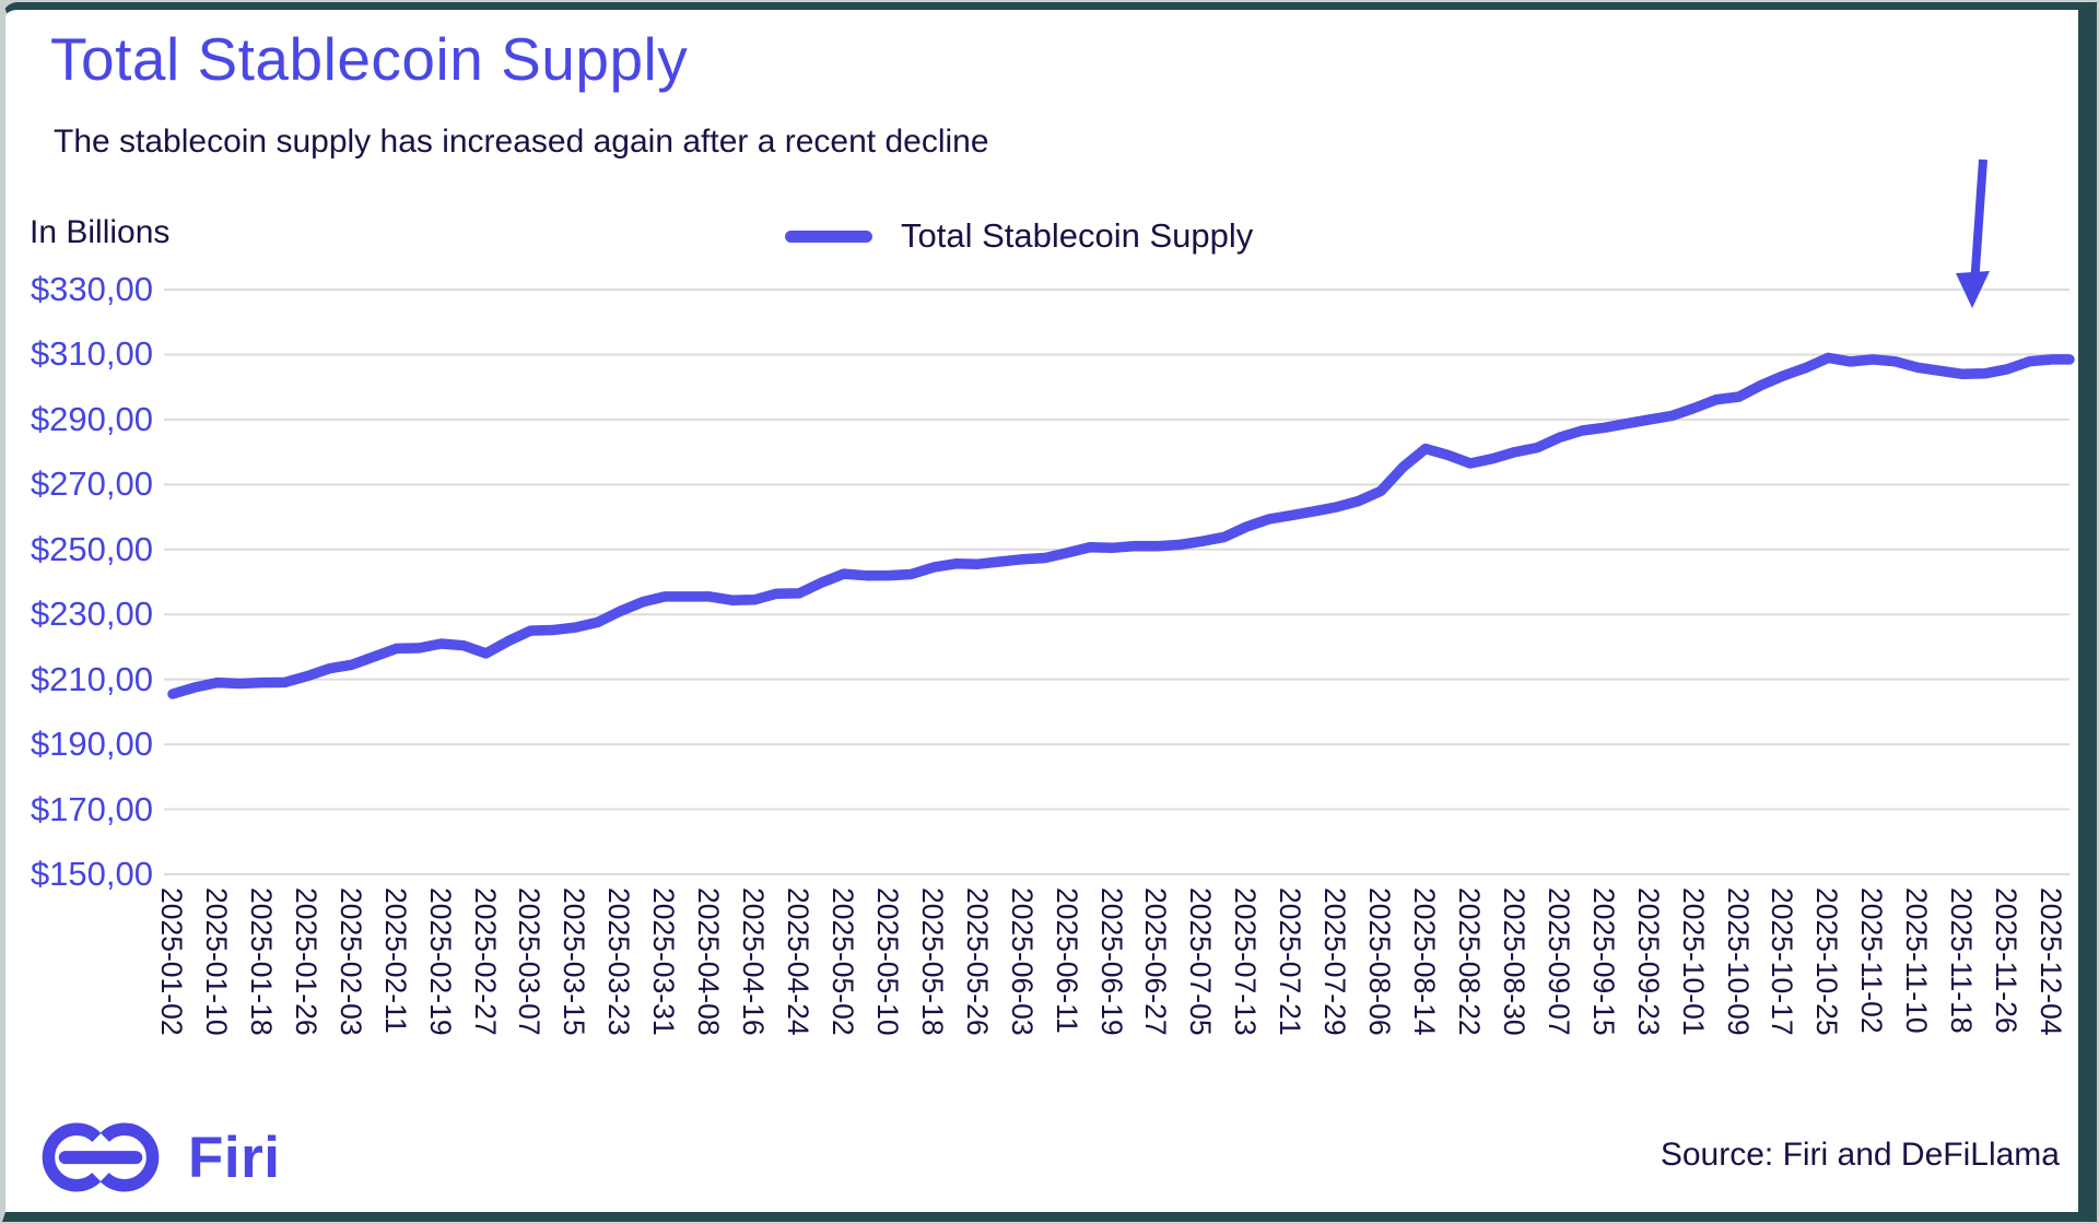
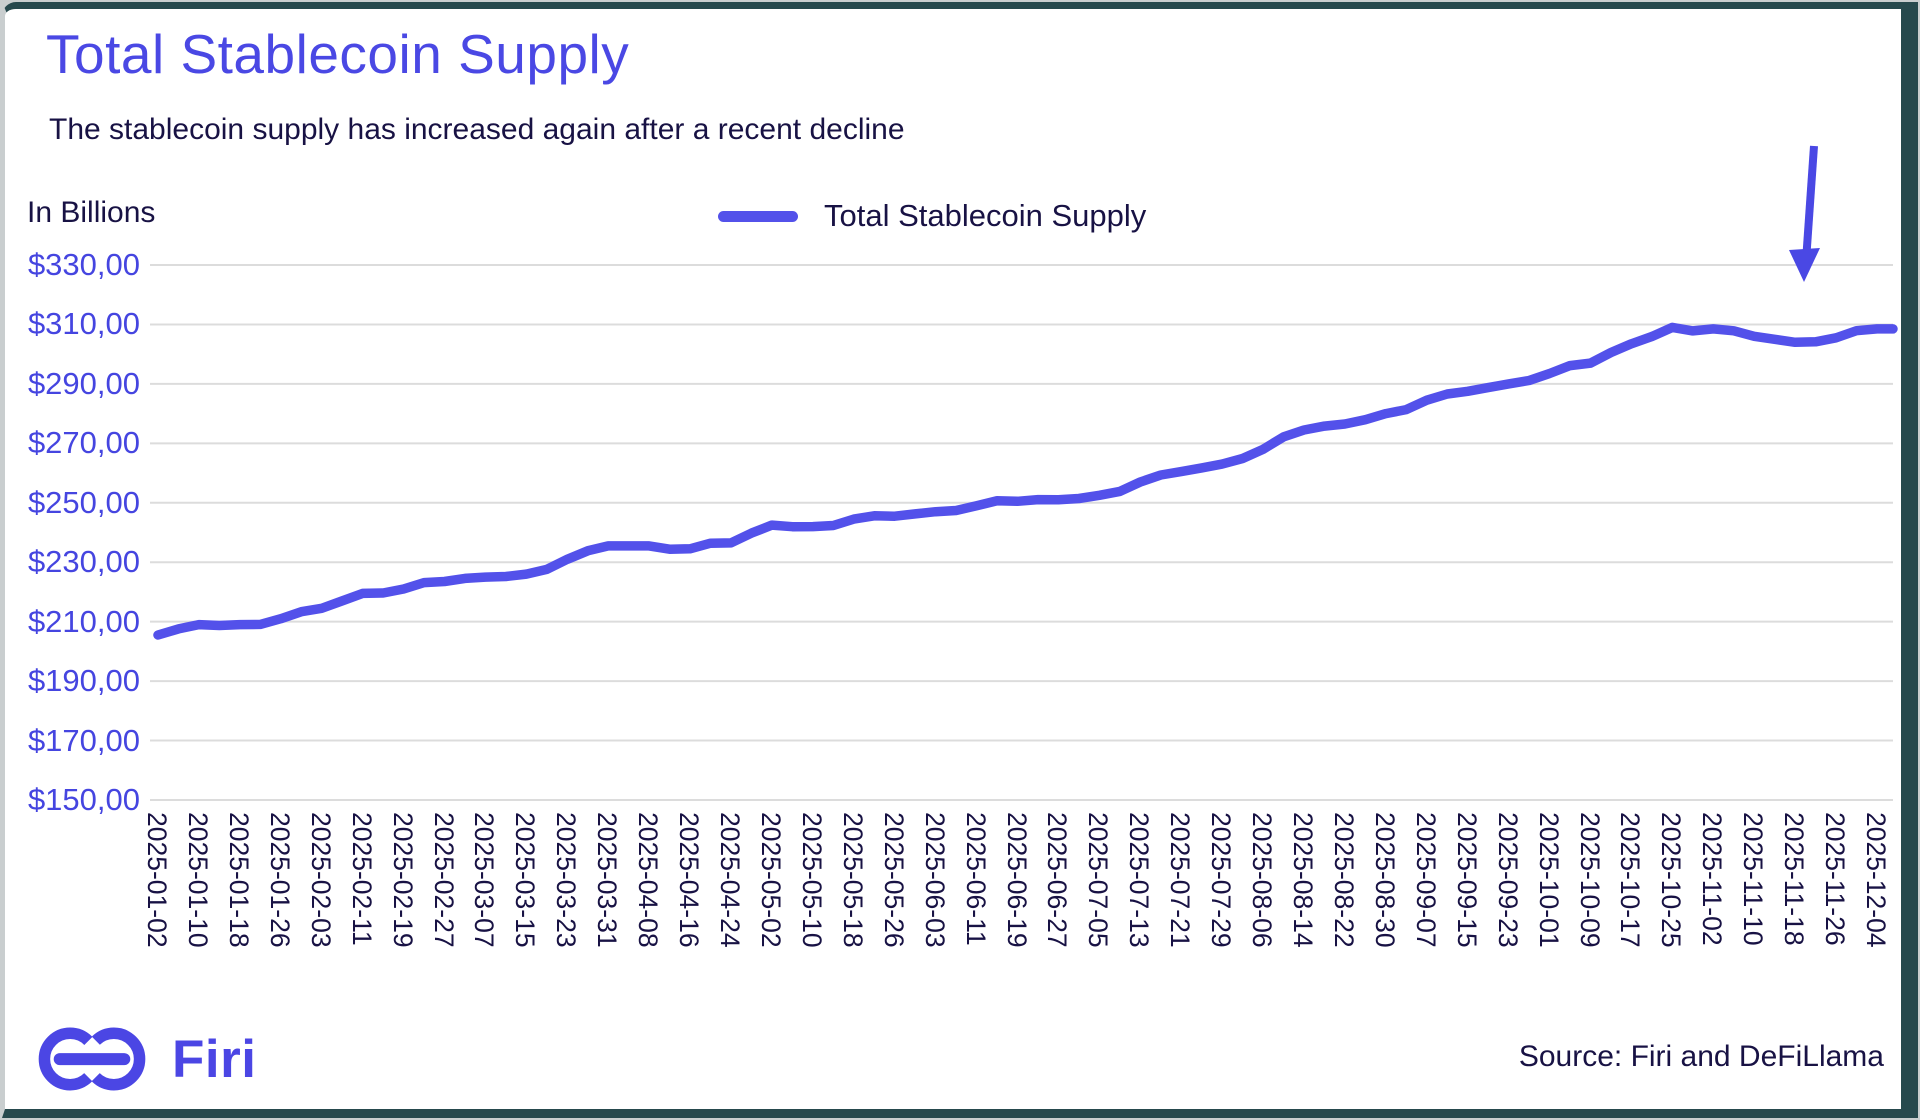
2025-02-27: $218 -> $224
2025-08-14: $281 -> $274
